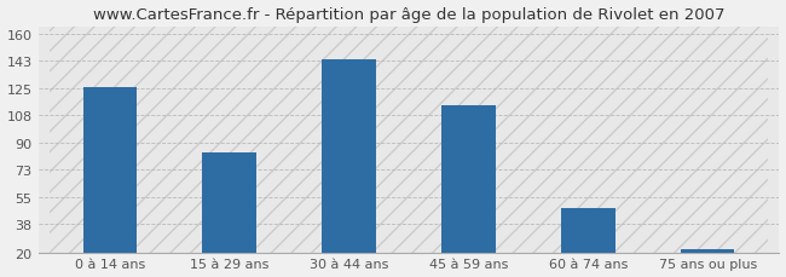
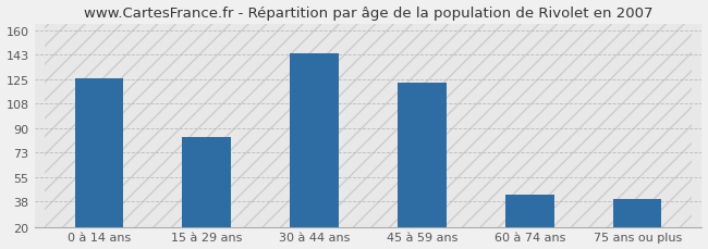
45 à 59 ans: 114 -> 123
60 à 74 ans: 48 -> 43
75 ans ou plus: 22 -> 40
